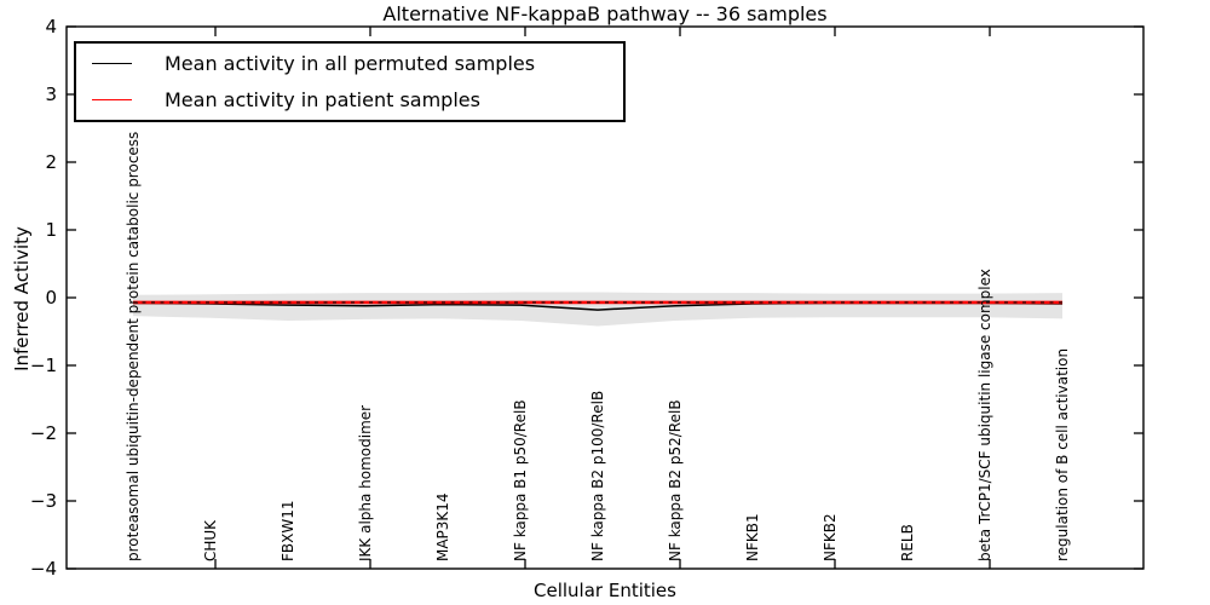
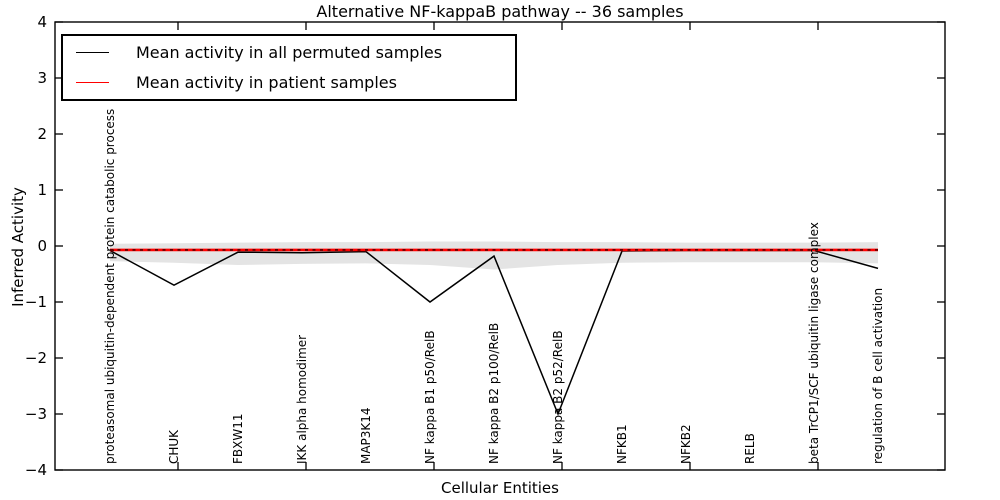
Mean activity in all permuted samples/CHUK: -0.1 -> -0.7
Mean activity in all permuted samples/NF kappa B1 p50/RelB: -0.1 -> -1.0
Mean activity in all permuted samples/NF kappa B2 p52/RelB: -0.1 -> -3.0
Mean activity in all permuted samples/regulation of B cell activation: -0.1 -> -0.4
